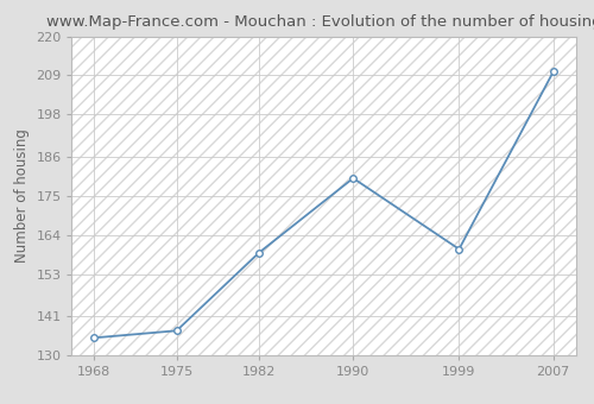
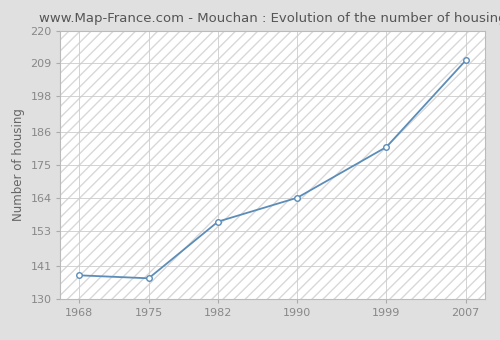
1968: 135 -> 138
1982: 159 -> 156
1990: 180 -> 164
1999: 160 -> 181
